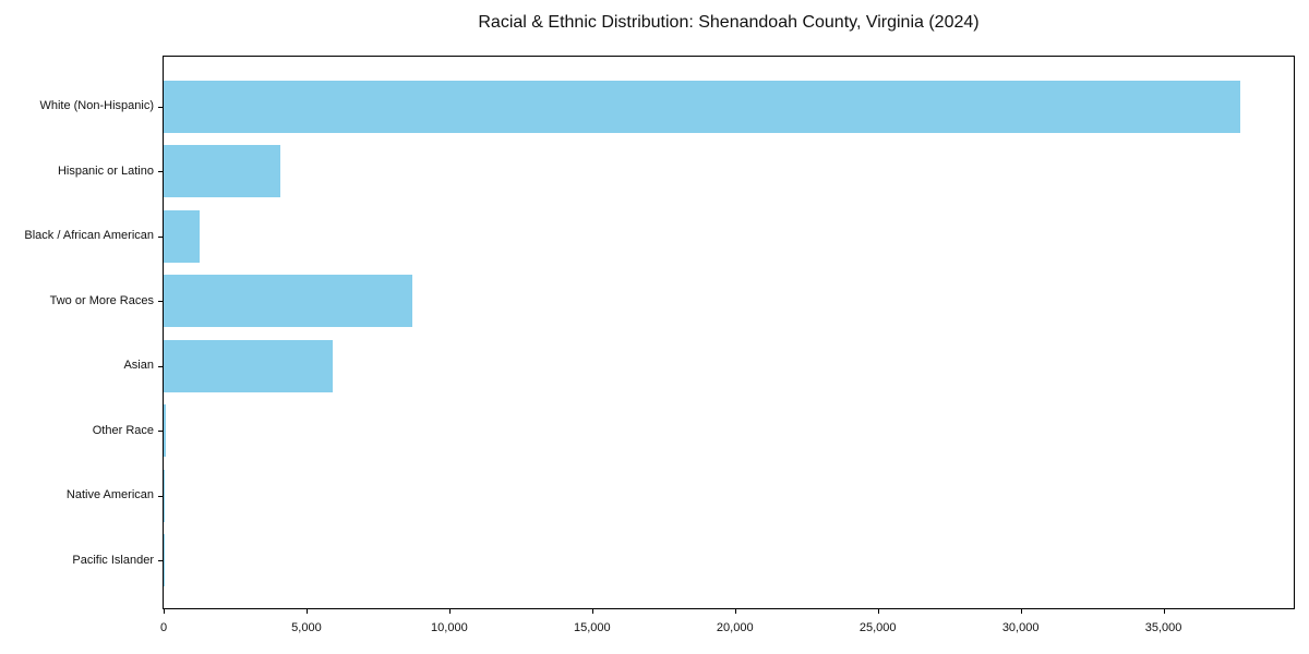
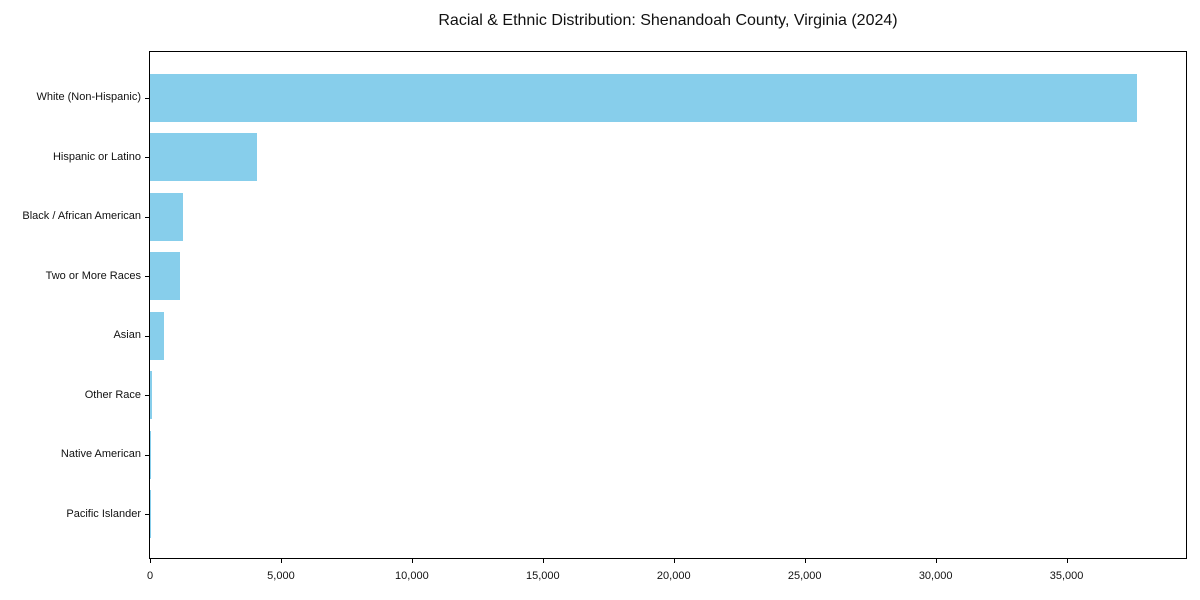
Two or More Races: 8700 -> 1200
Asian: 5900 -> 500
